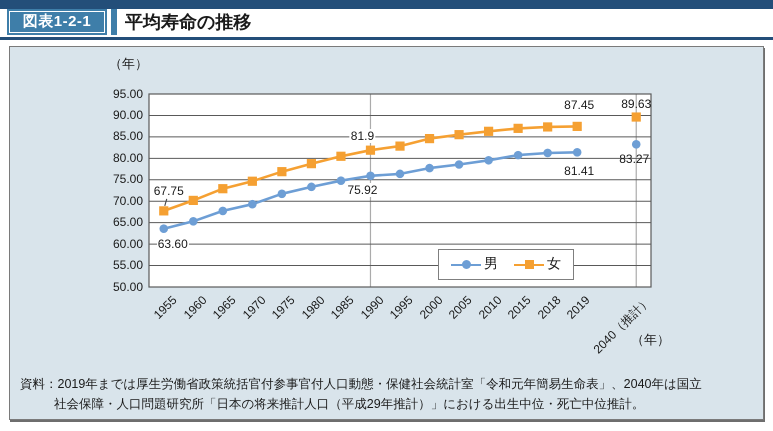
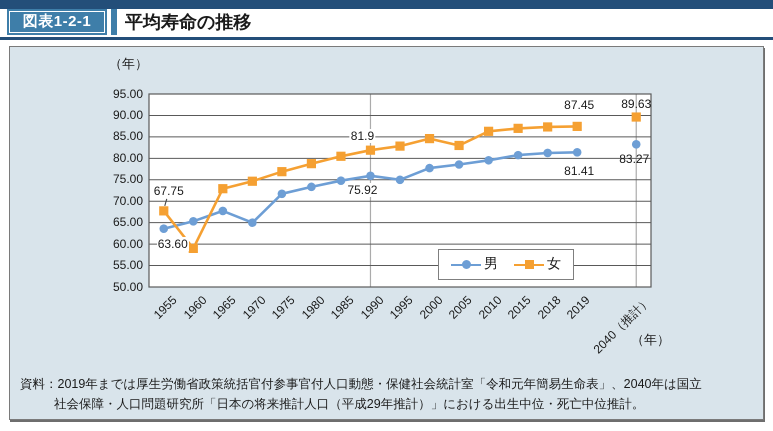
女/1960: 70 -> 59
男/1970: 69 -> 65
男/1995: 76 -> 75
女/2005: 86 -> 83
